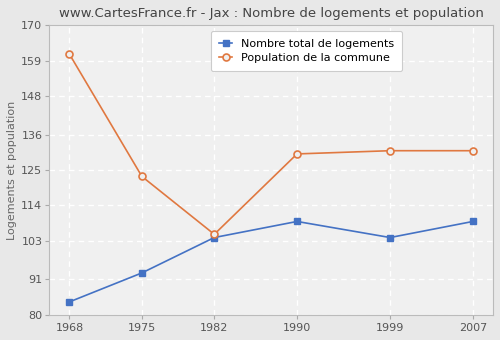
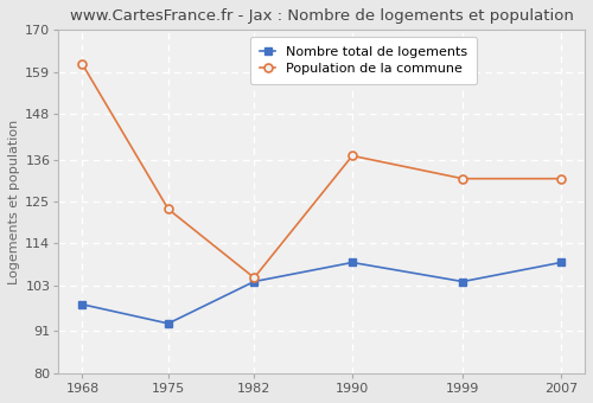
Nombre total de logements/1968: 84 -> 98
Population de la commune/1990: 130 -> 137
